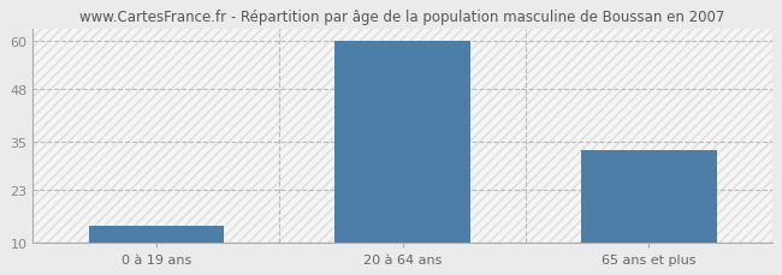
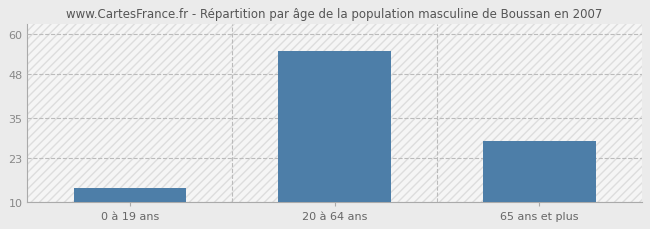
20 à 64 ans: 60 -> 55
65 ans et plus: 33 -> 28
